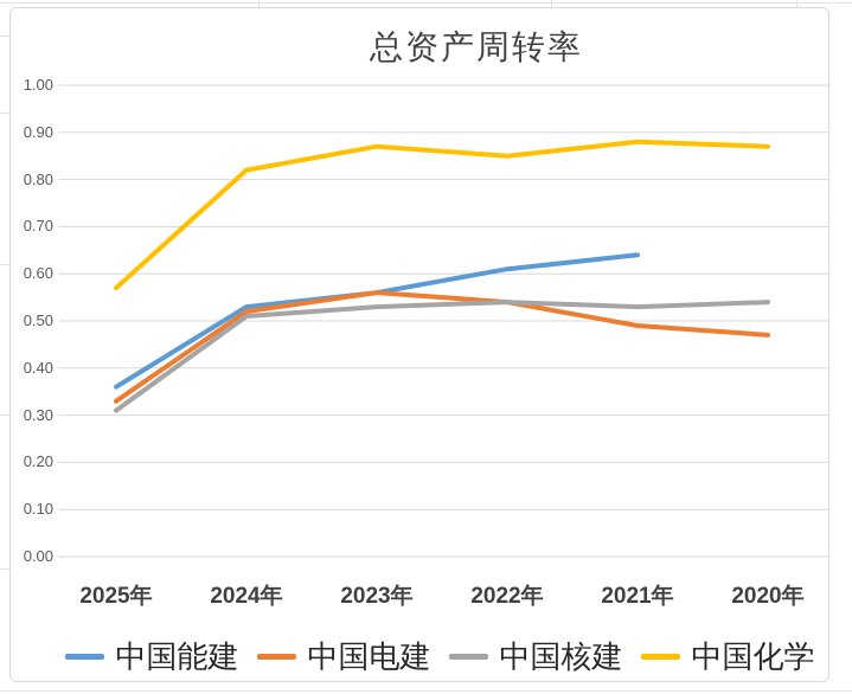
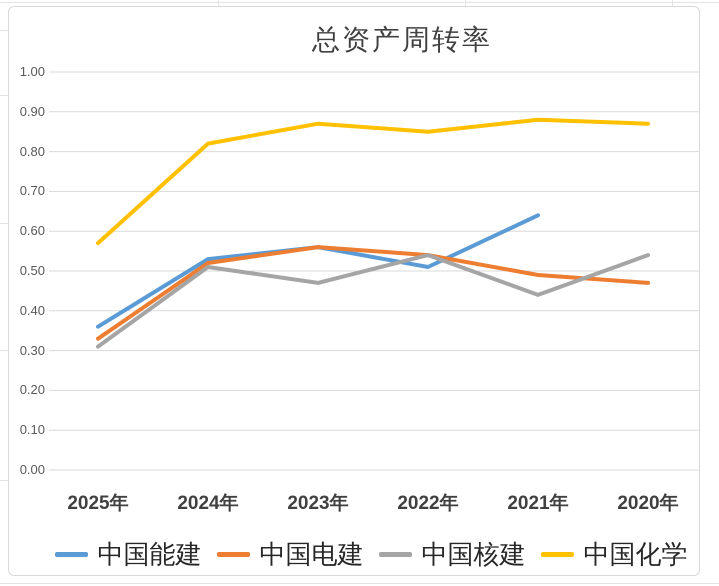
中国核建/2023年: 0.53 -> 0.47
中国能建/2022年: 0.61 -> 0.51
中国核建/2021年: 0.53 -> 0.44
